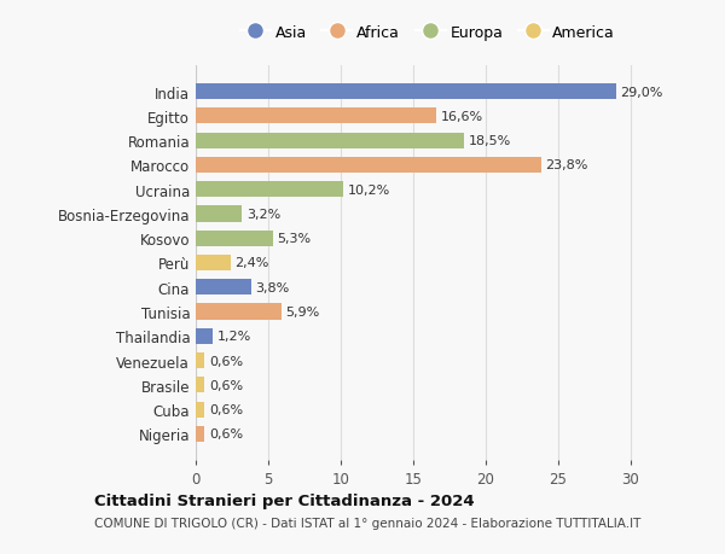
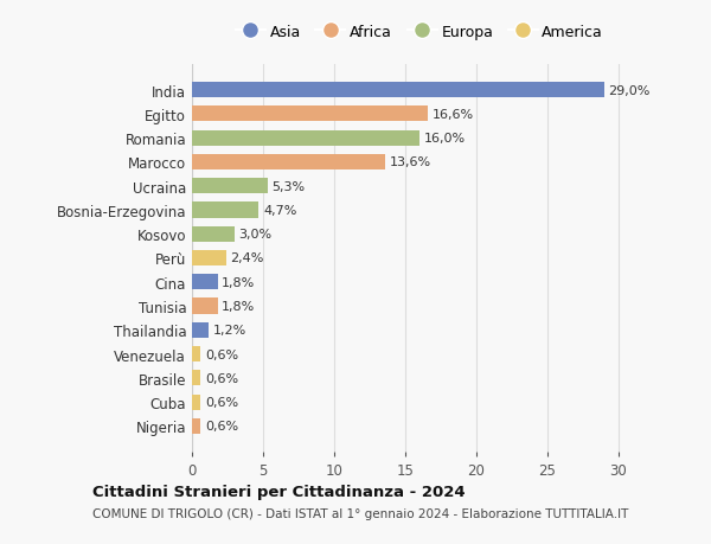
Romania: 18,5% -> 16,0%
Marocco: 23,8% -> 13,6%
Ucraina: 10,2% -> 5,3%
Bosnia-Erzegovina: 3,2% -> 4,7%
Kosovo: 5,3% -> 3,0%
Cina: 3,8% -> 1,8%
Tunisia: 5,9% -> 1,8%
